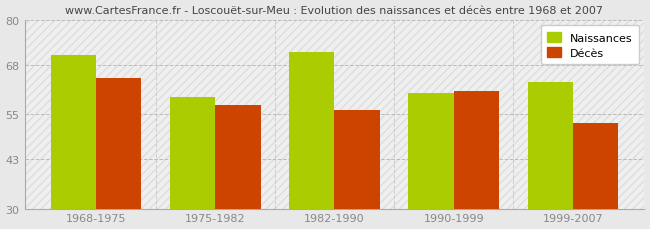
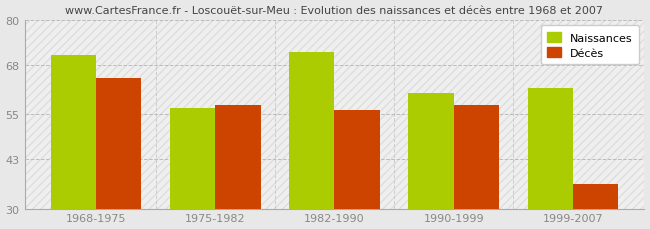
Naissances/1975-1982: 59.5 -> 56.5
Décès/1990-1999: 61.0 -> 57.5
Naissances/1999-2007: 63.5 -> 62.0
Décès/1999-2007: 52.5 -> 36.5
